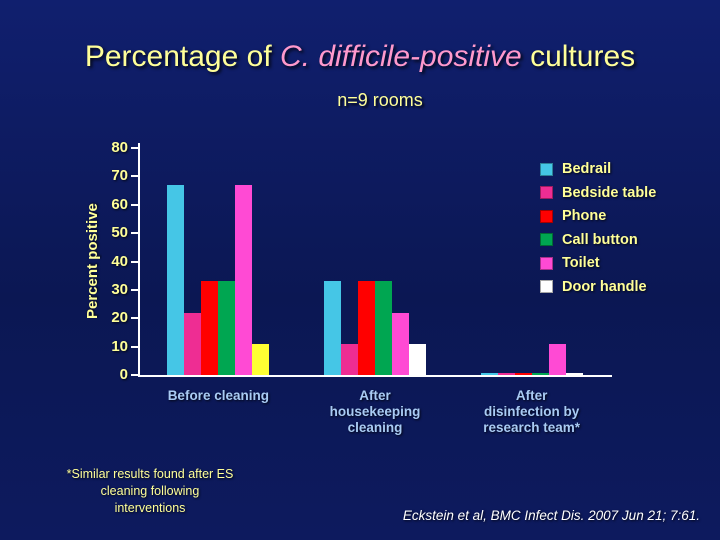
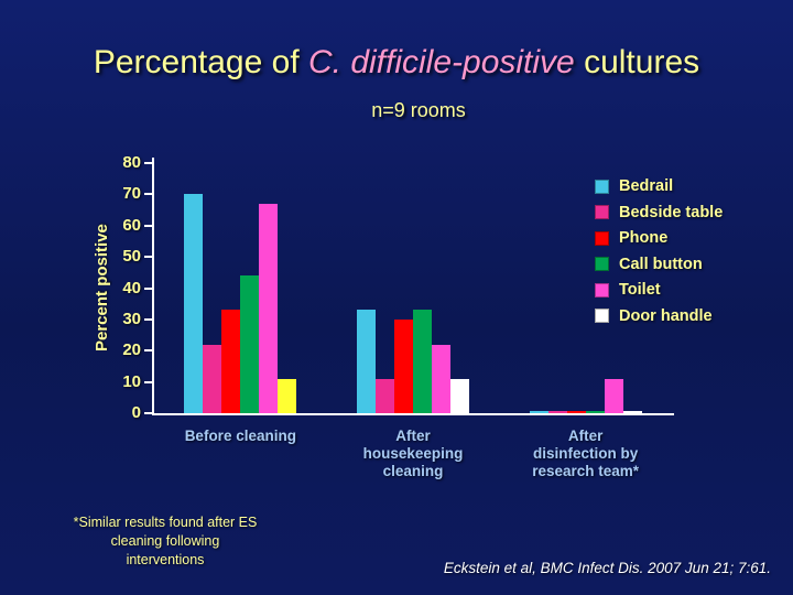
Bedrail/Before cleaning: 67 -> 70
Call button/Before cleaning: 33 -> 44
Phone/After housekeeping cleaning: 33 -> 30
